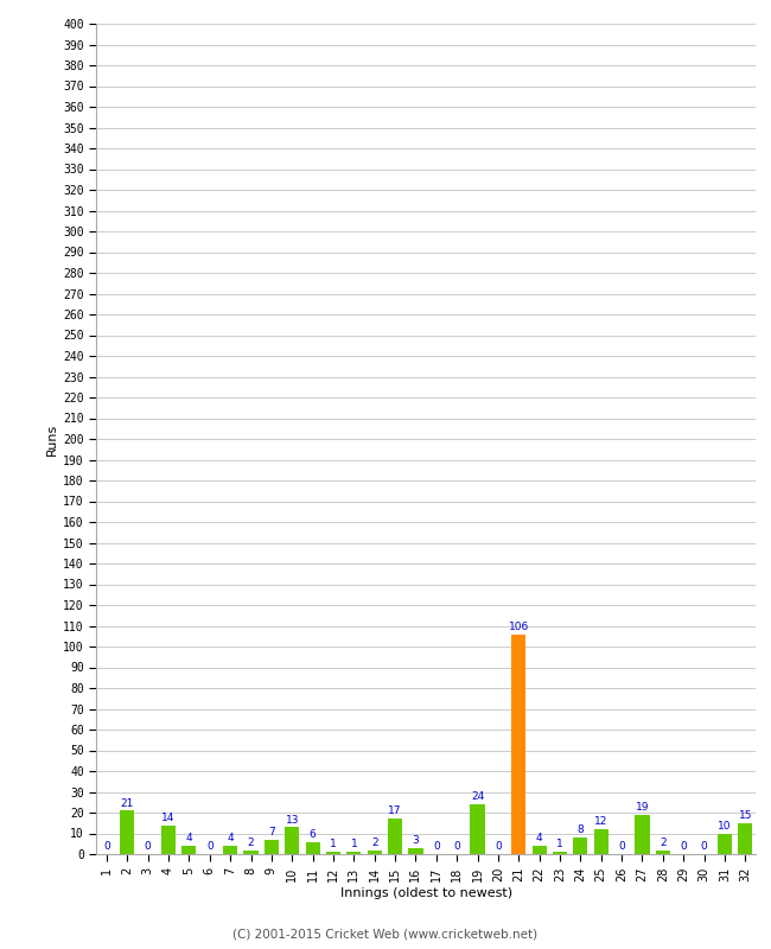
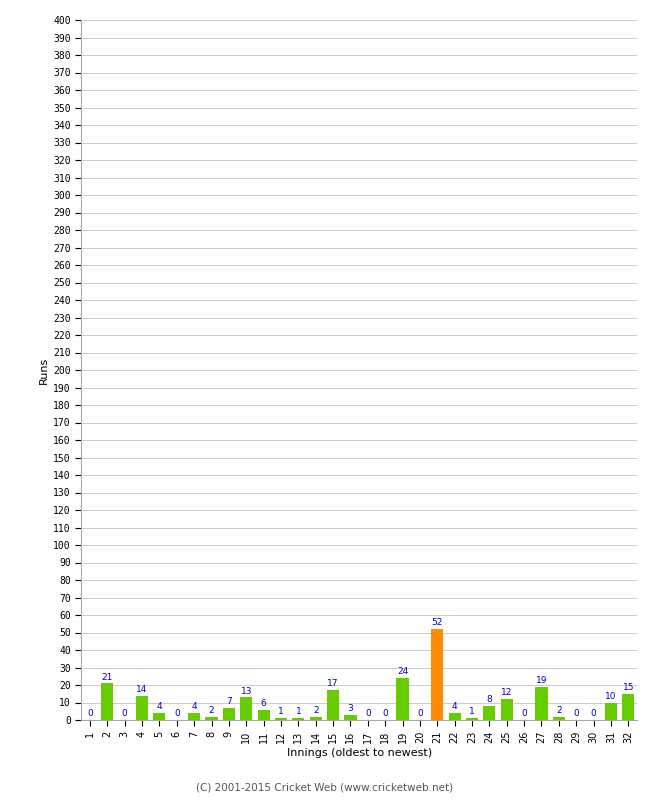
21: 106 -> 52
